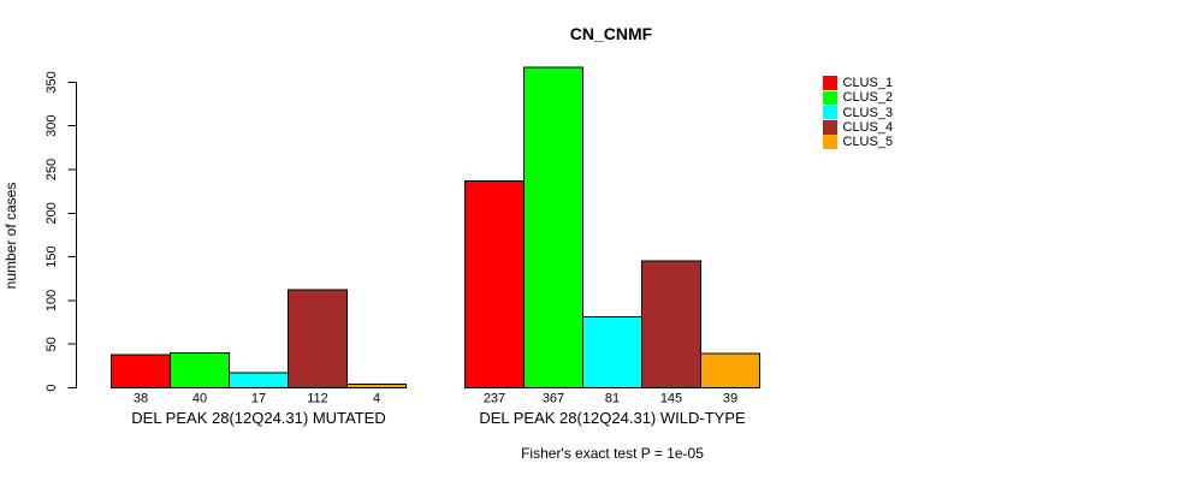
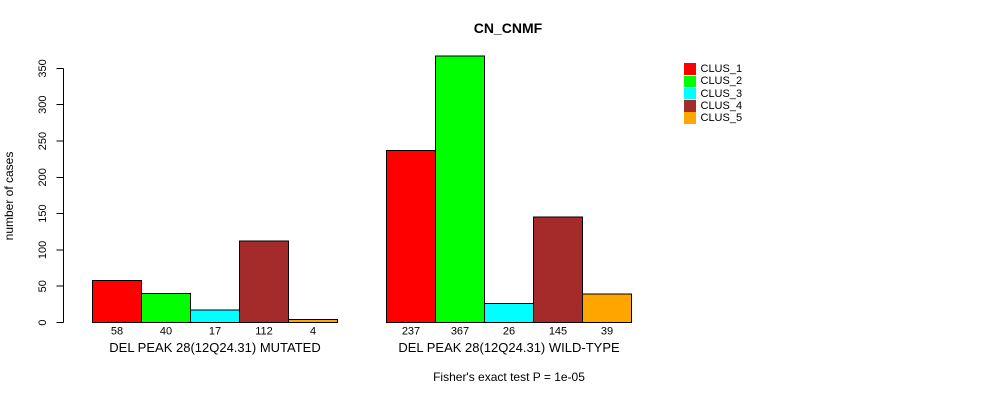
CLUS_1/DEL PEAK 28(12Q24.31) MUTATED: 38 -> 58
CLUS_3/DEL PEAK 28(12Q24.31) WILD-TYPE: 81 -> 26
